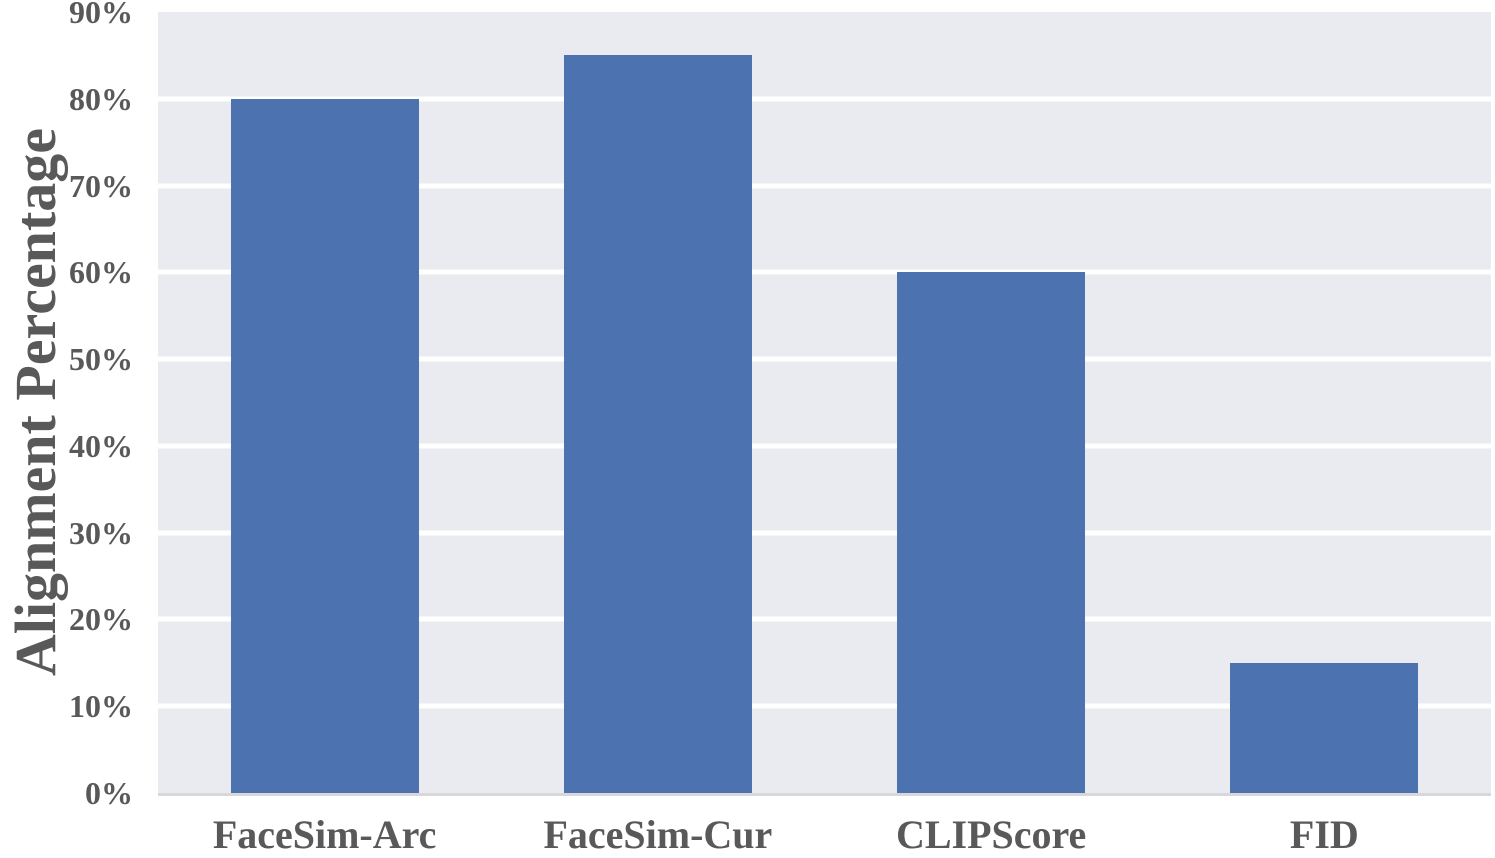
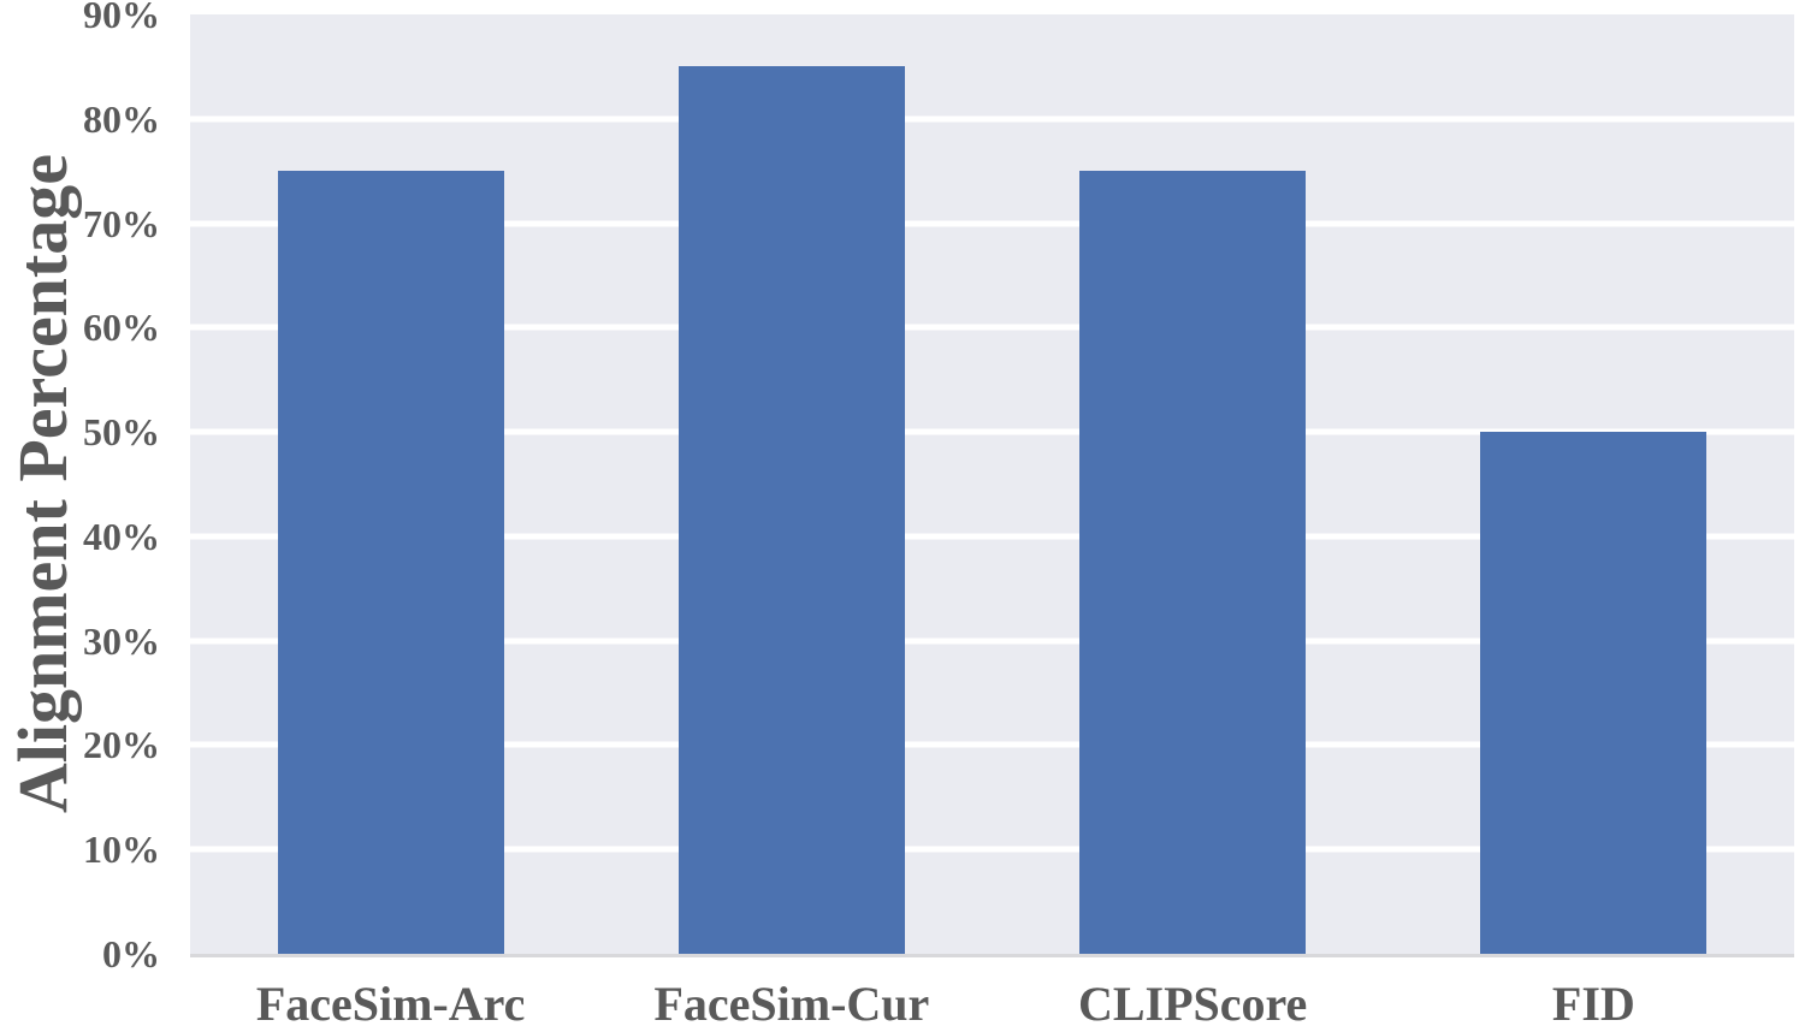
FaceSim-Arc: 80% -> 75%
CLIPScore: 60% -> 75%
FID: 15% -> 50%
